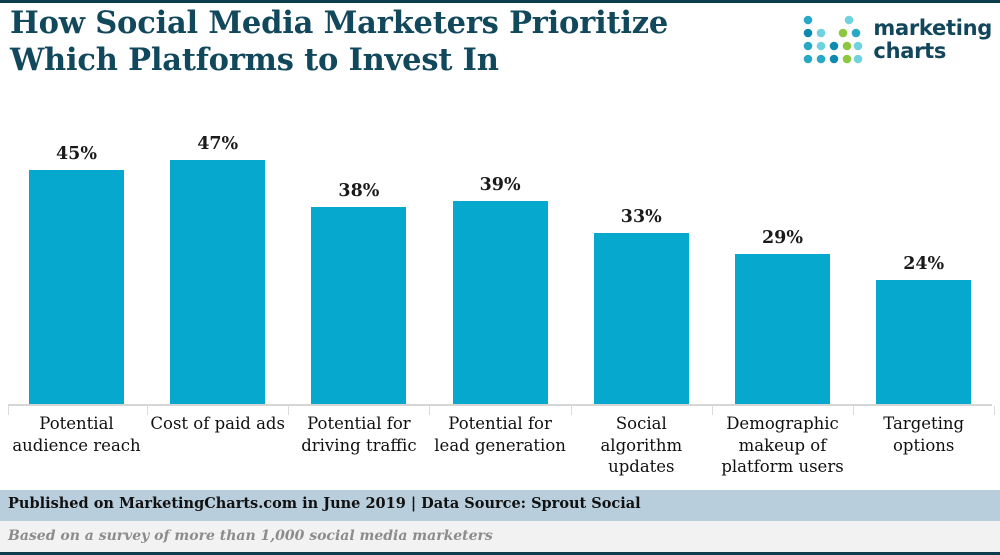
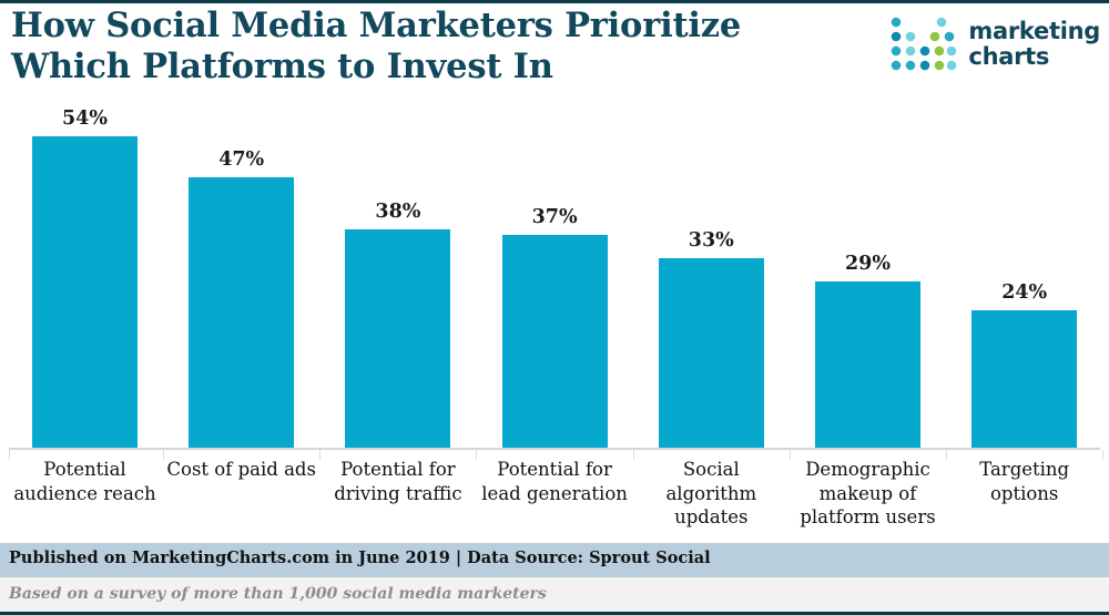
Potential audience reach: 45% -> 54%
Potential for lead generation: 39% -> 37%
